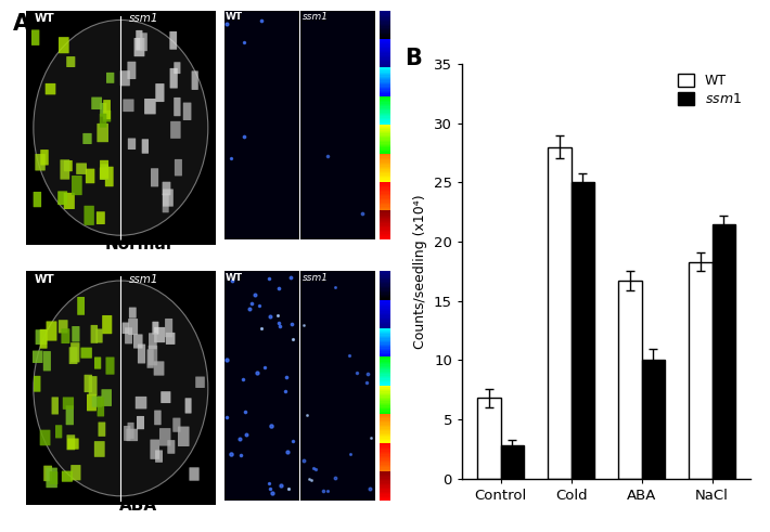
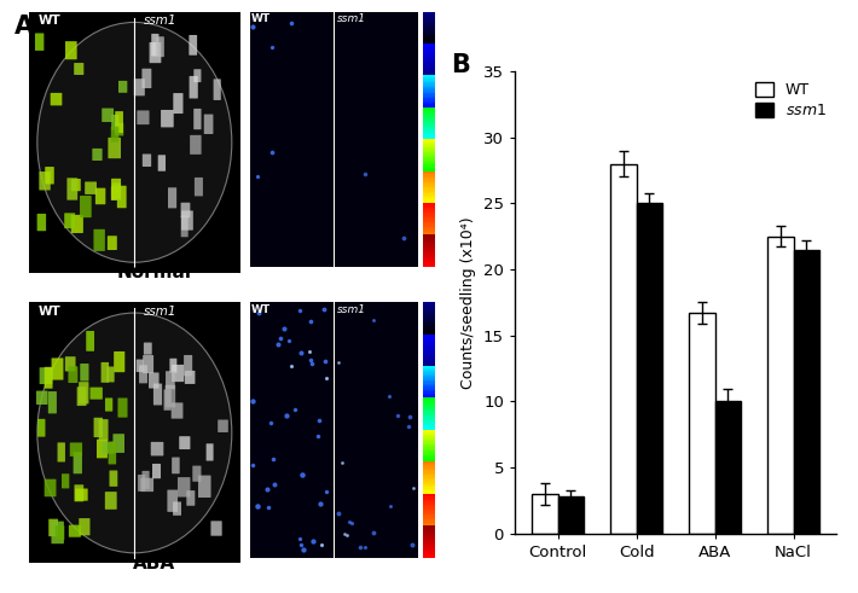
WT/Control: 6.8 -> 3.0
WT/NaCl: 18.3 -> 22.5
